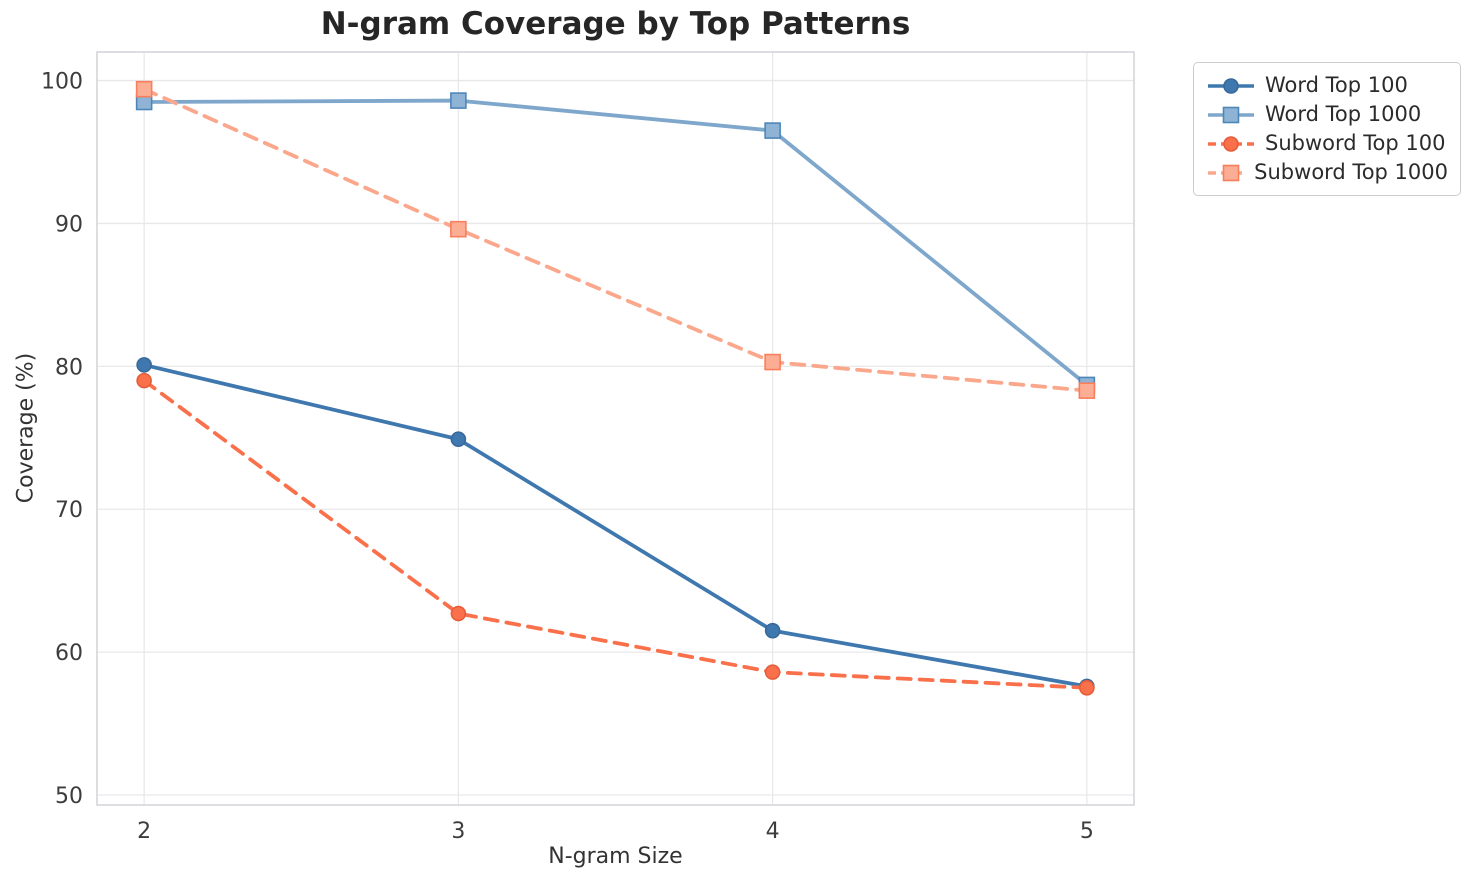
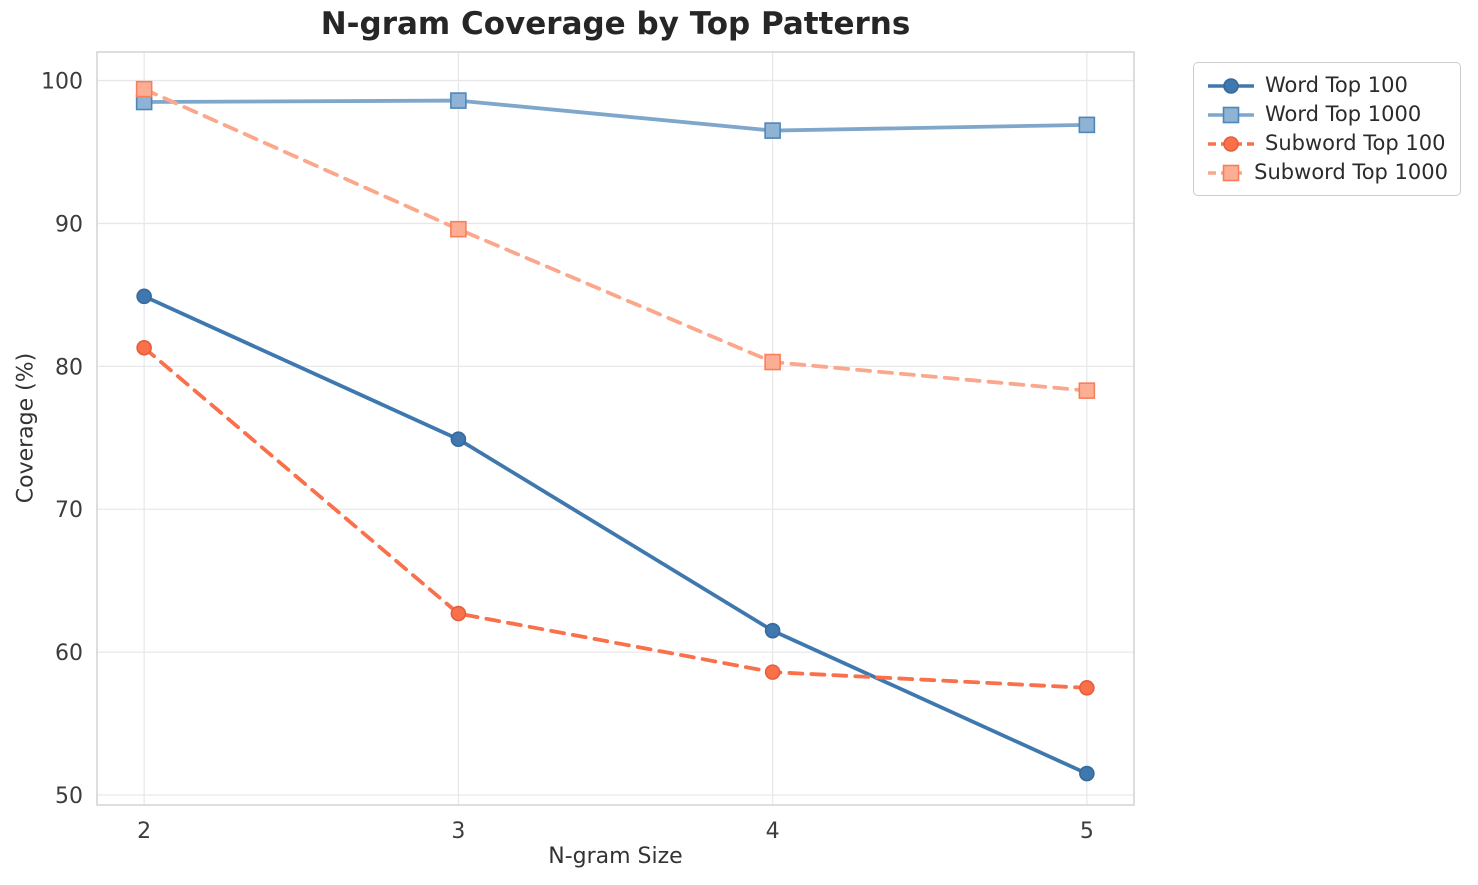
Word Top 100/2: 80.1 -> 84.9
Subword Top 100/2: 79.0 -> 81.3
Word Top 100/5: 57.6 -> 51.5
Word Top 1000/5: 78.7 -> 96.9
